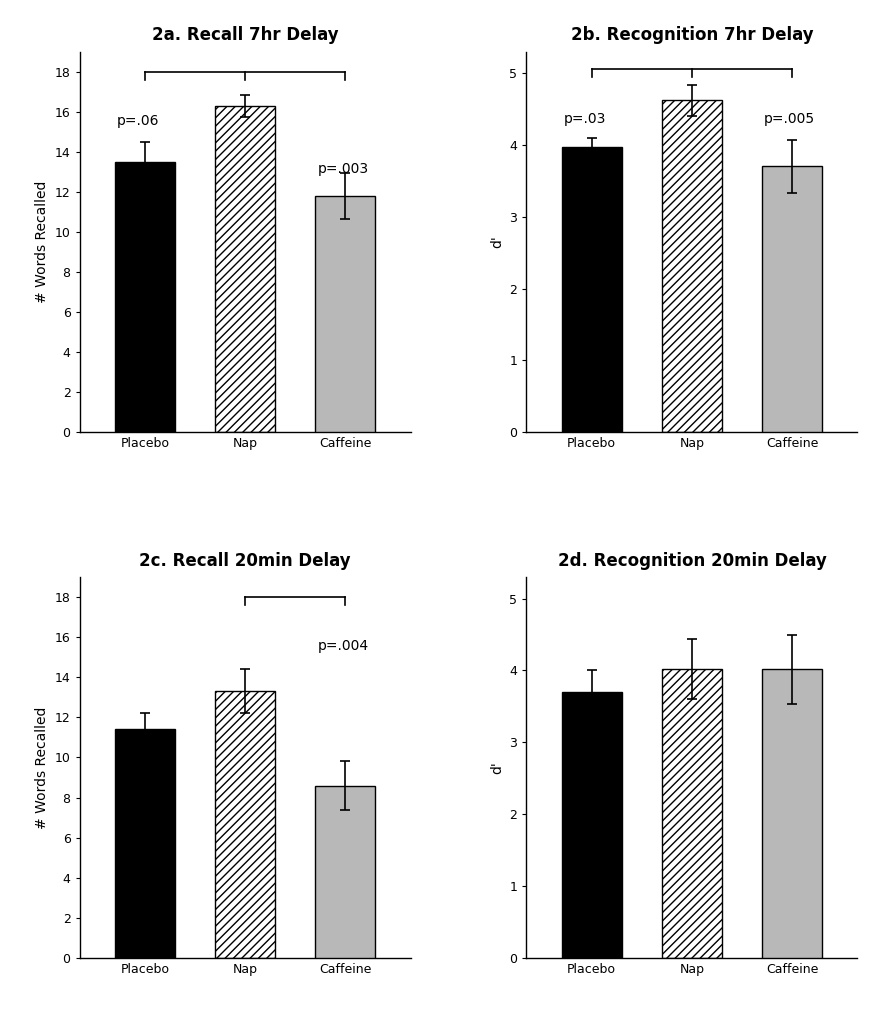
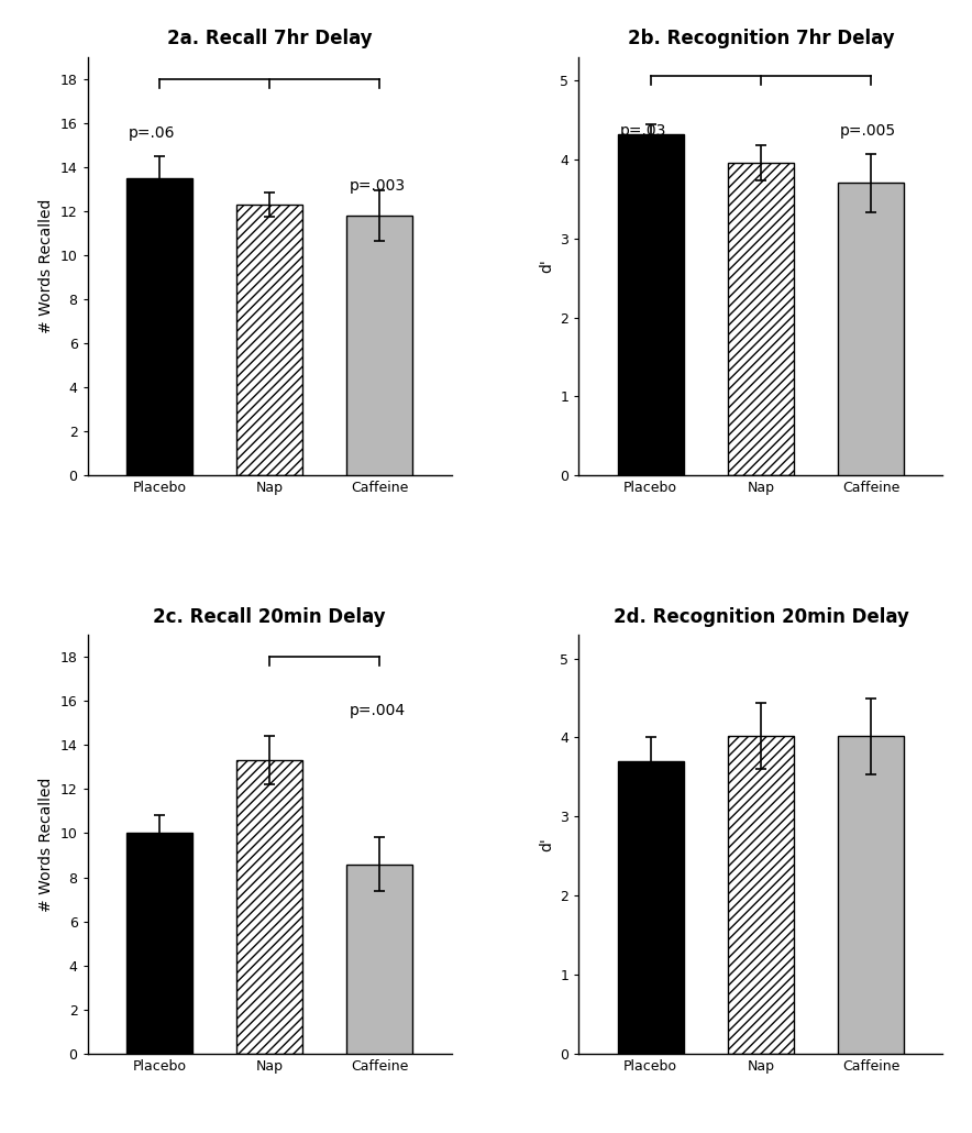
2a. Recall 7hr Delay/Nap: 16.3 -> 12.3
2b. Recognition 7hr Delay/Placebo: 3.97 -> 4.32
2b. Recognition 7hr Delay/Nap: 4.62 -> 3.96
2c. Recall 20min Delay/Placebo: 11.4 -> 10.0
